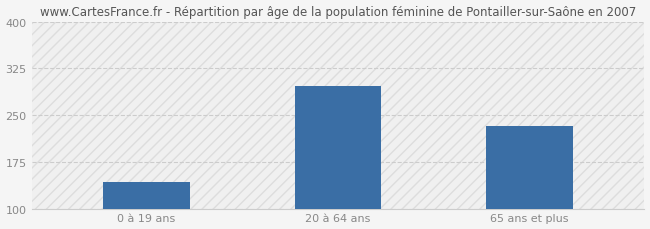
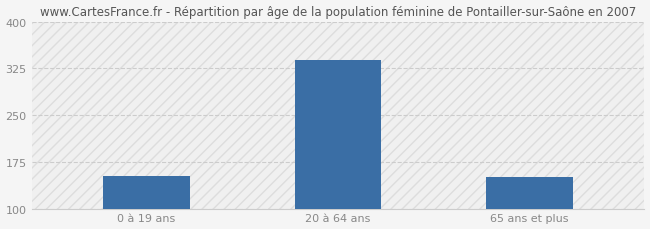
0 à 19 ans: 142 -> 152
20 à 64 ans: 296 -> 338
65 ans et plus: 232 -> 150
